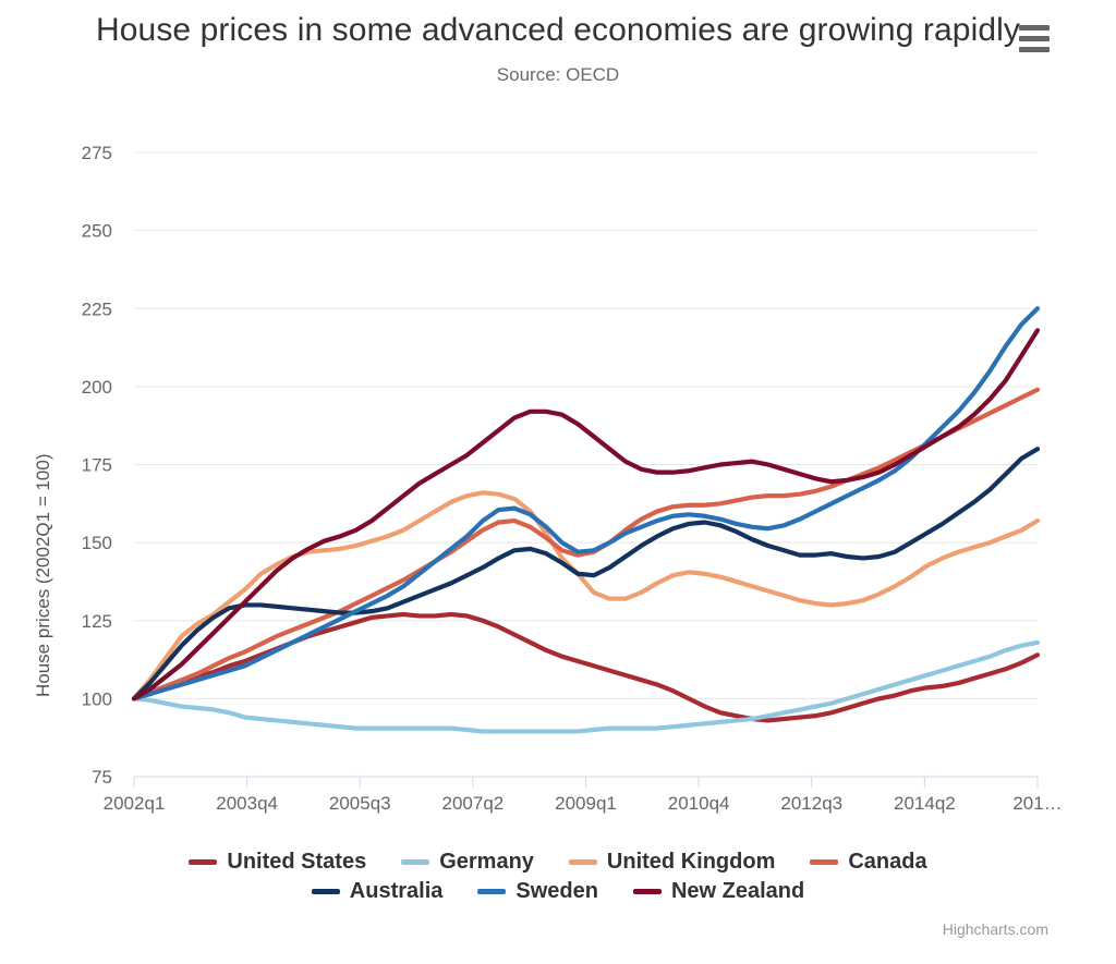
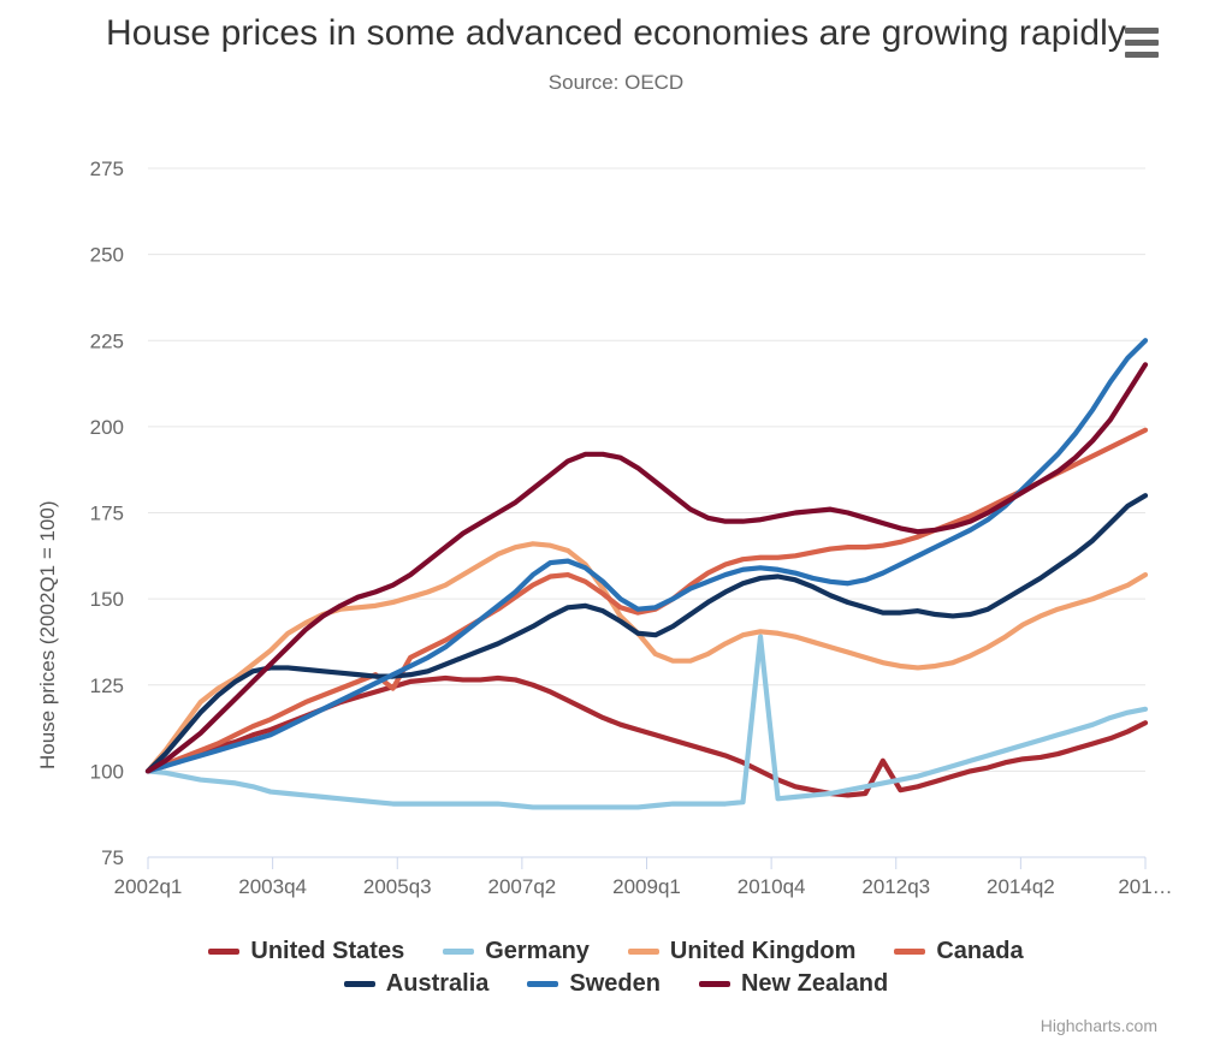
Canada/2005q3: 130 -> 124
Germany/2010q4: 92 -> 139
United States/2012q3: 94 -> 103
